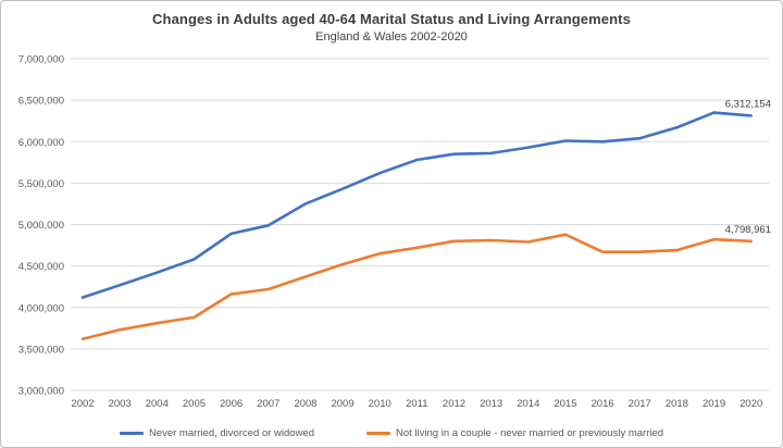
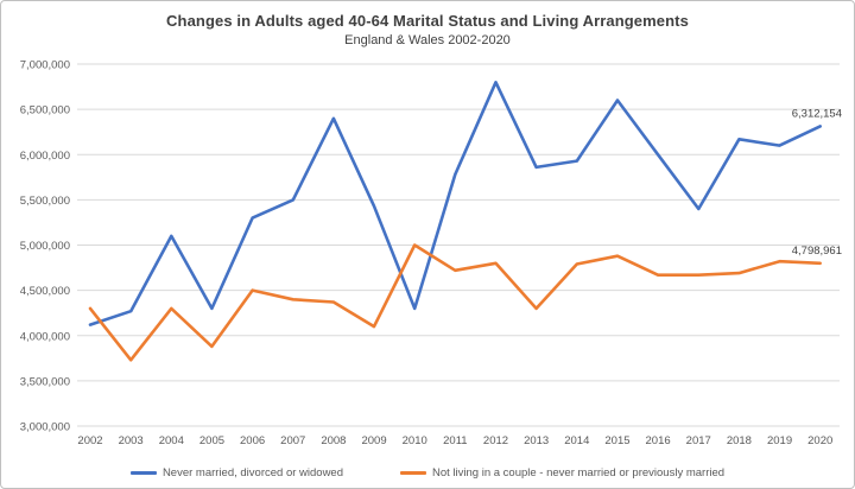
Not living in a couple - never married or previously married/2002: 3600000 -> 4300000
Never married, divorced or widowed/2004: 4400000 -> 5100000
Not living in a couple - never married or previously married/2004: 3800000 -> 4300000
Never married, divorced or widowed/2005: 4600000 -> 4300000
Never married, divorced or widowed/2006: 4900000 -> 5300000
Not living in a couple - never married or previously married/2006: 4200000 -> 4500000
Never married, divorced or widowed/2007: 5000000 -> 5500000
Not living in a couple - never married or previously married/2007: 4200000 -> 4400000
Never married, divorced or widowed/2008: 5200000 -> 6400000
Not living in a couple - never married or previously married/2009: 4500000 -> 4100000
Never married, divorced or widowed/2010: 5600000 -> 4300000
Not living in a couple - never married or previously married/2010: 4600000 -> 5000000
Never married, divorced or widowed/2012: 5800000 -> 6800000
Not living in a couple - never married or previously married/2013: 4800000 -> 4300000
Never married, divorced or widowed/2015: 6000000 -> 6600000
Never married, divorced or widowed/2017: 6000000 -> 5400000
Never married, divorced or widowed/2019: 6400000 -> 6100000
